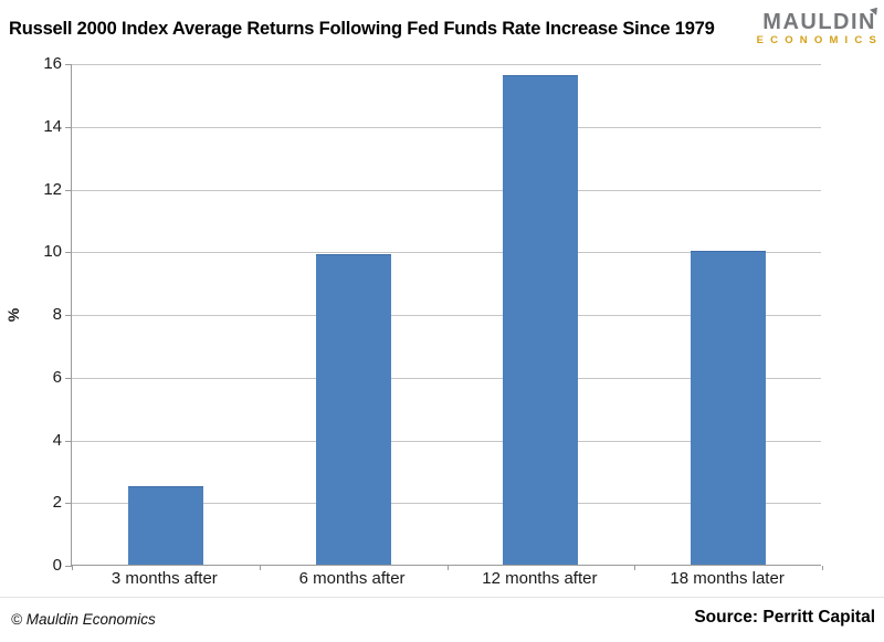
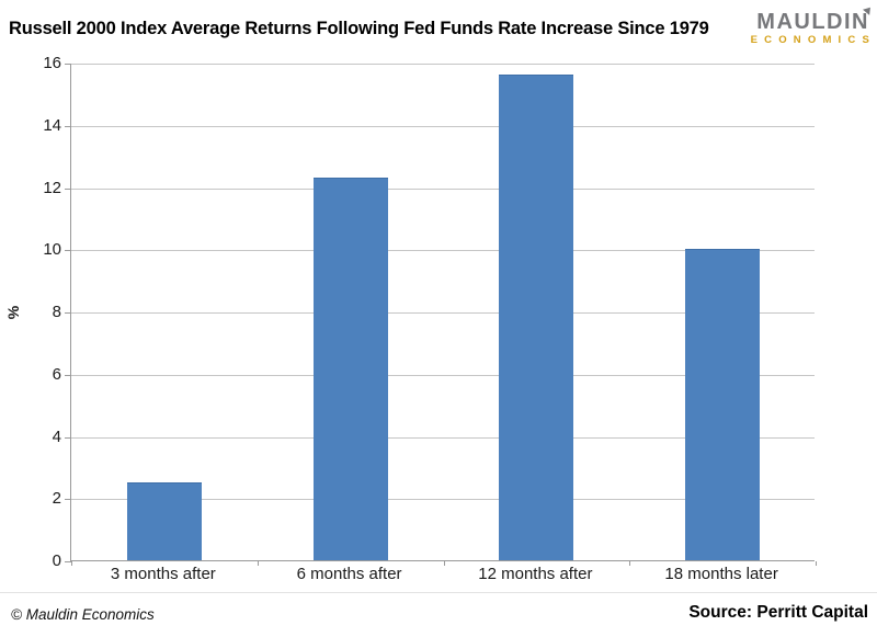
6 months after: 9.9 -> 12.3
